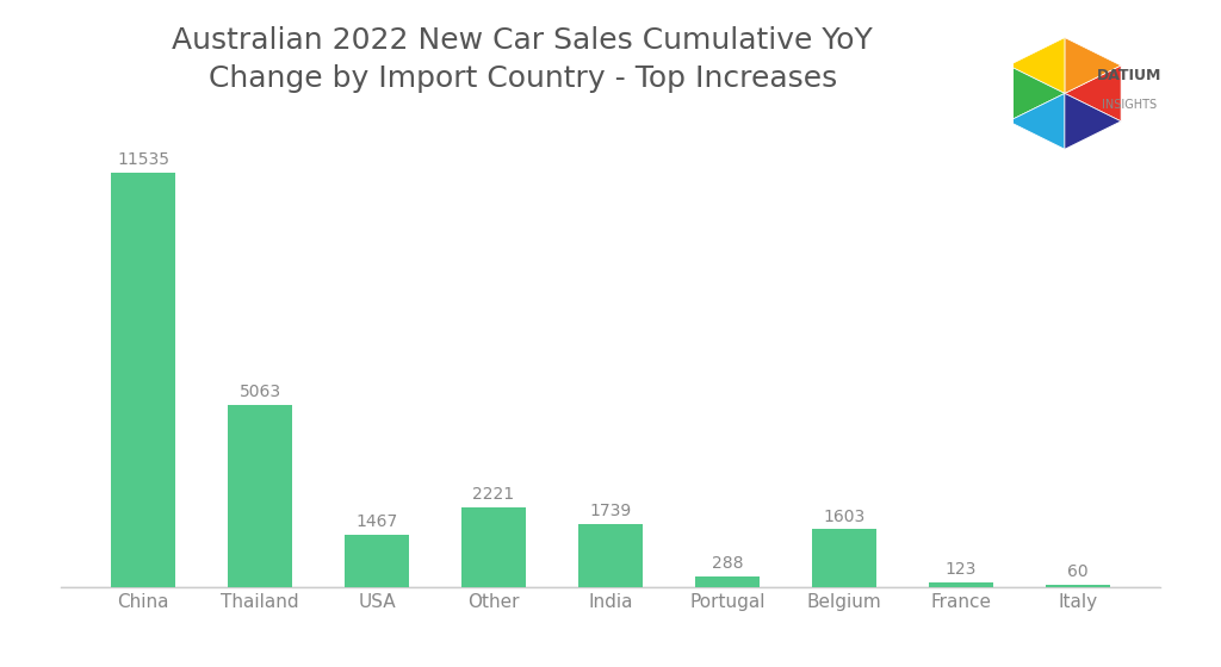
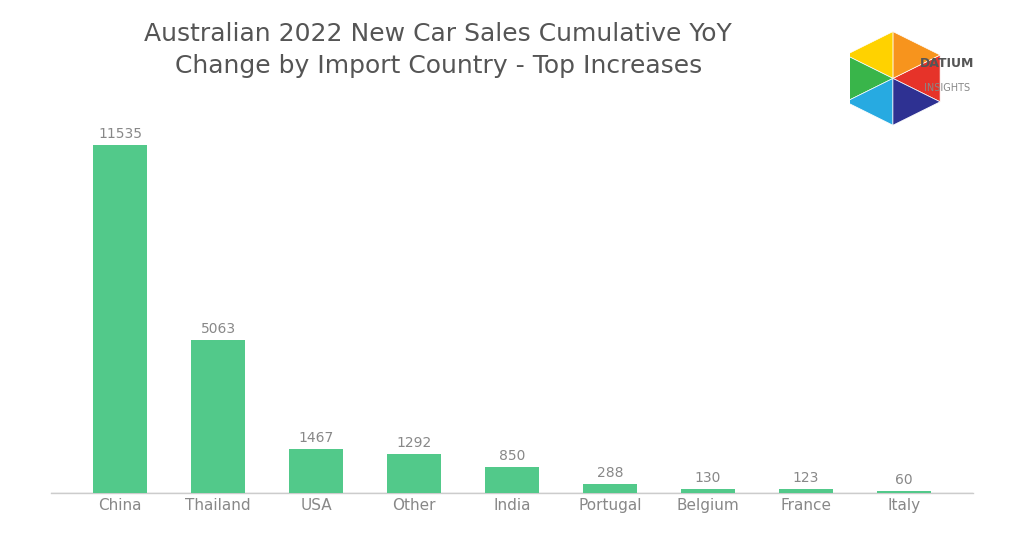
Other: 2221 -> 1292
India: 1739 -> 850
Belgium: 1603 -> 130
